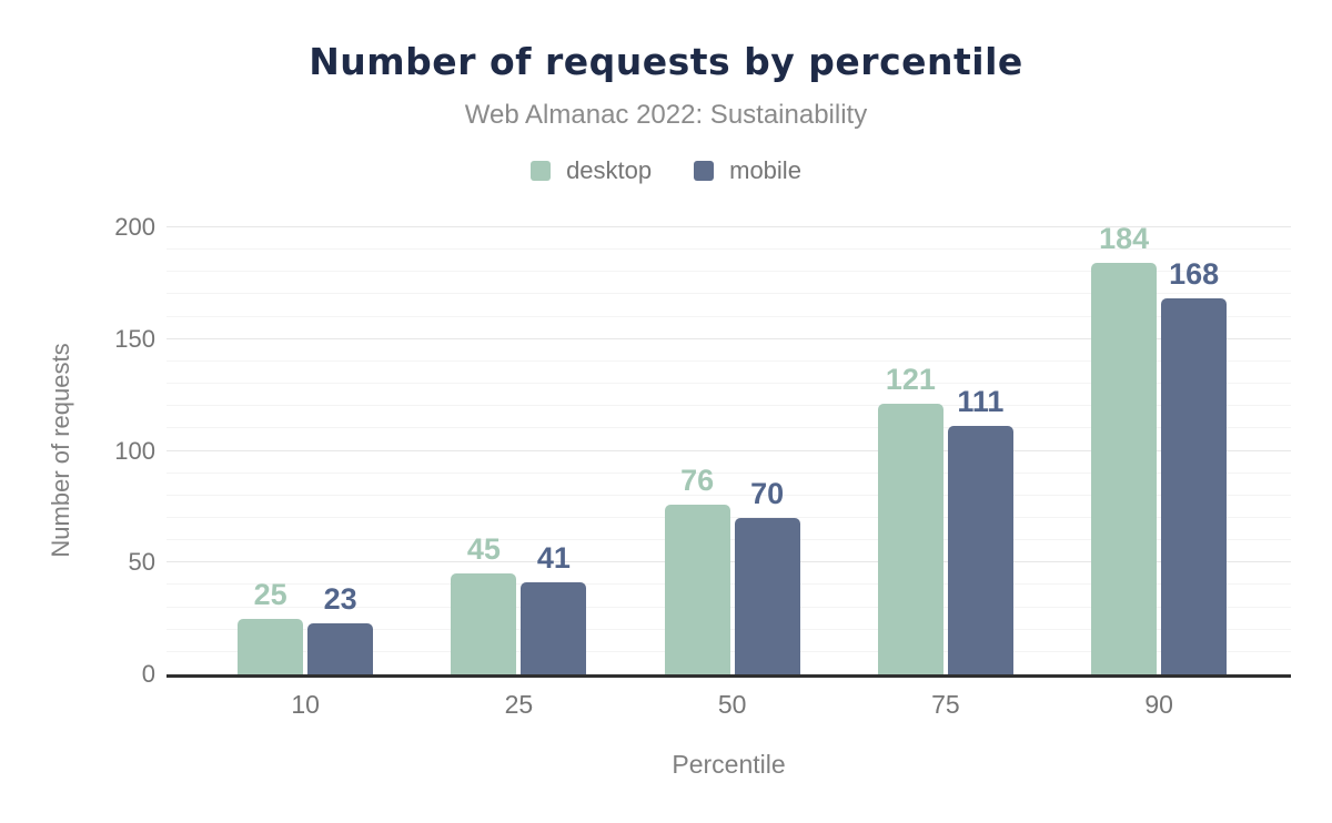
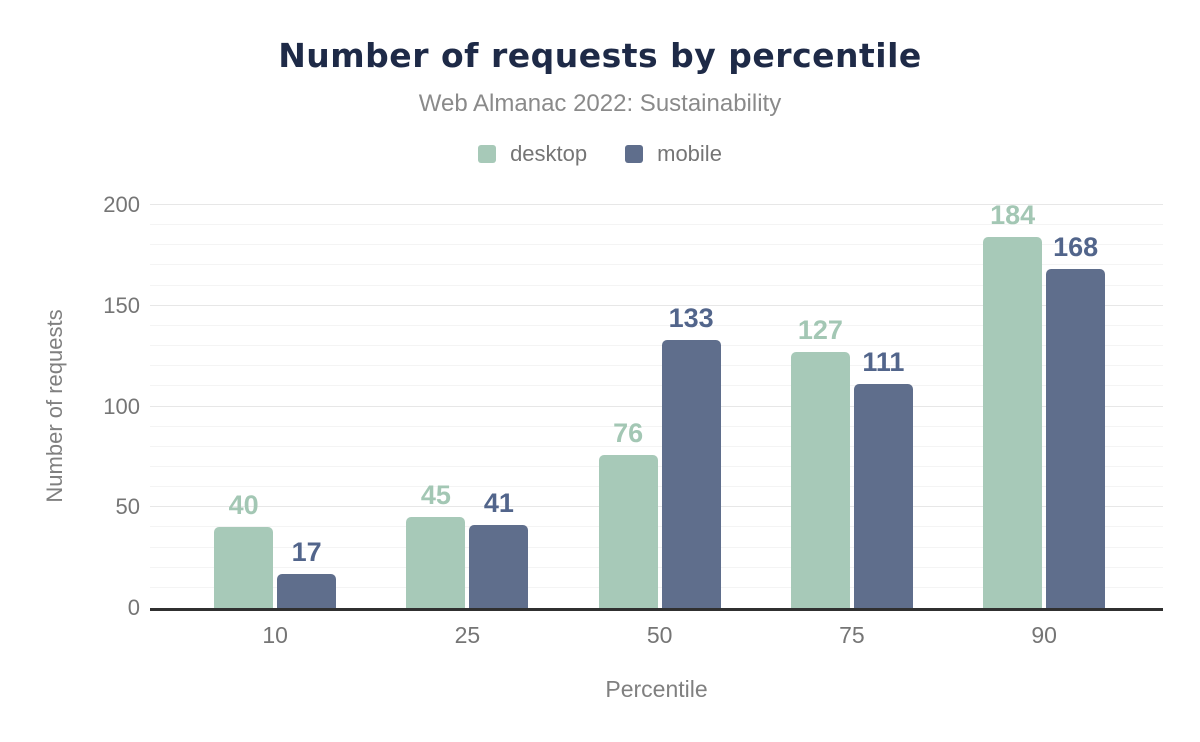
desktop/10: 25 -> 40
mobile/10: 23 -> 17
mobile/50: 70 -> 133
desktop/75: 121 -> 127
